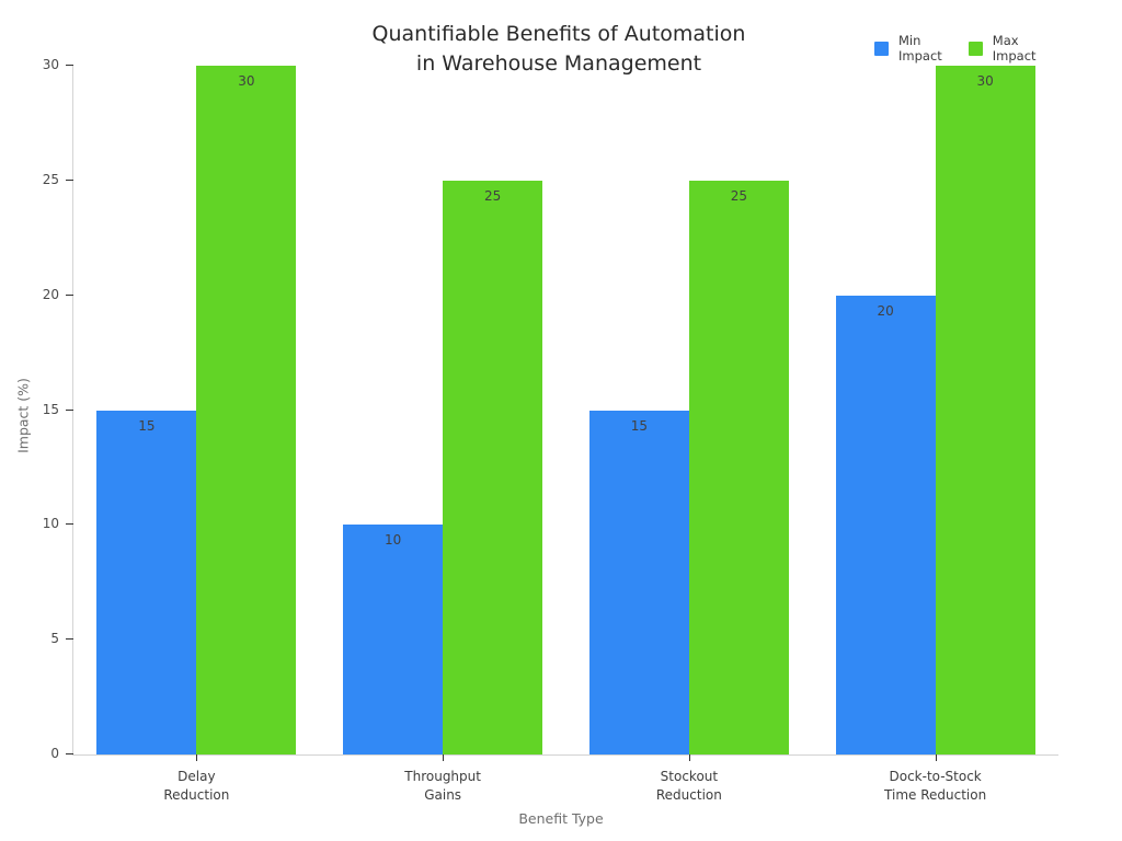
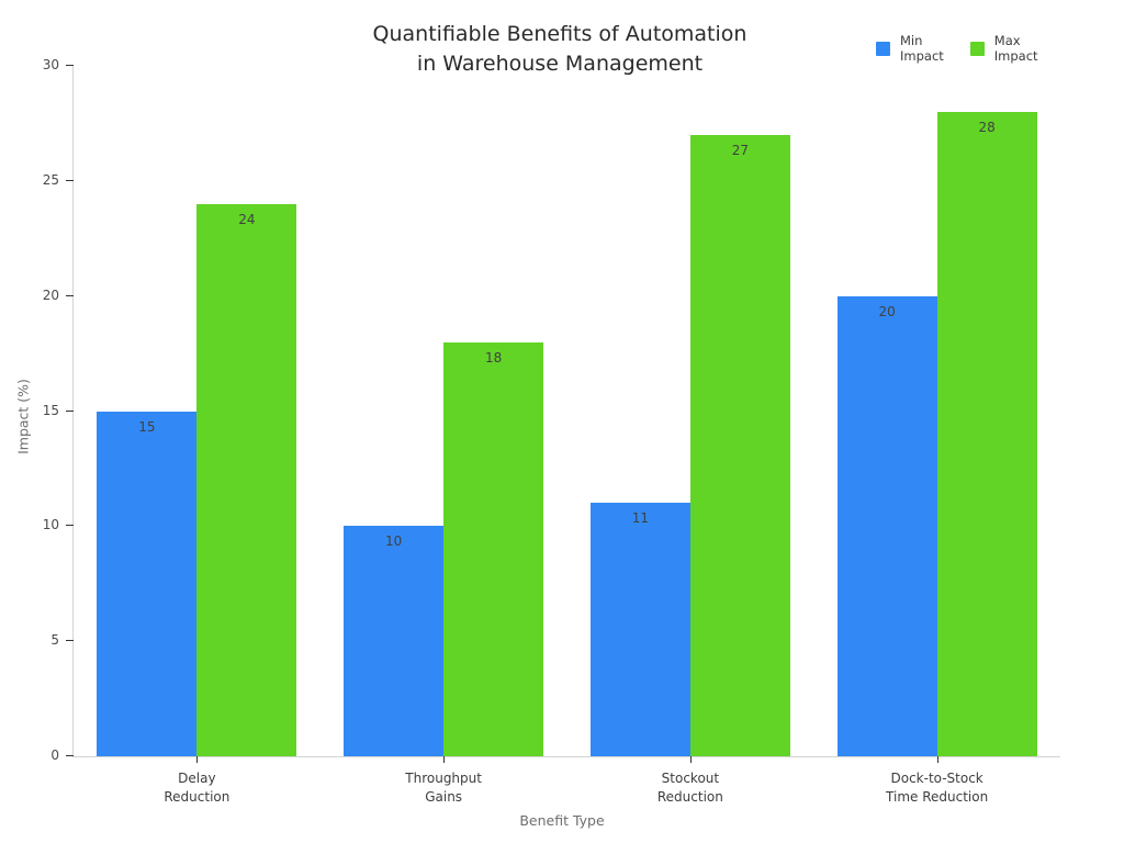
Max Impact/Delay Reduction: 30 -> 24
Max Impact/Throughput Gains: 25 -> 18
Min Impact/Stockout Reduction: 15 -> 11
Max Impact/Stockout Reduction: 25 -> 27
Max Impact/Dock-to-Stock Time Reduction: 30 -> 28
